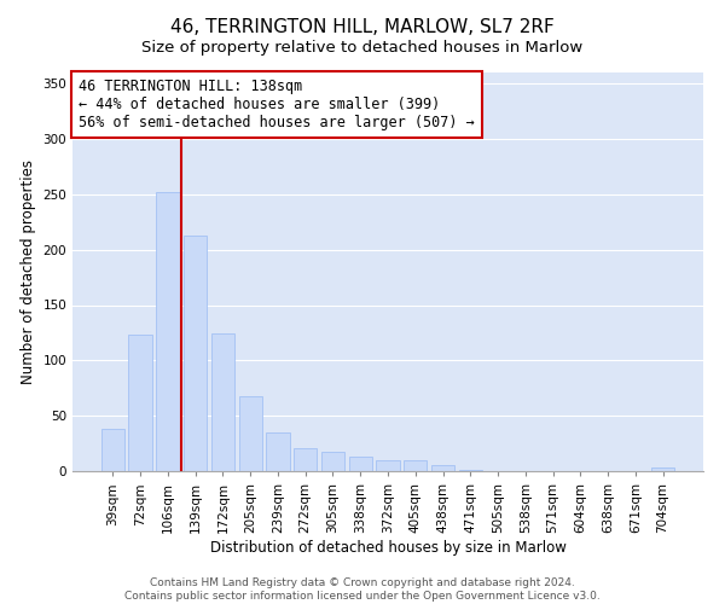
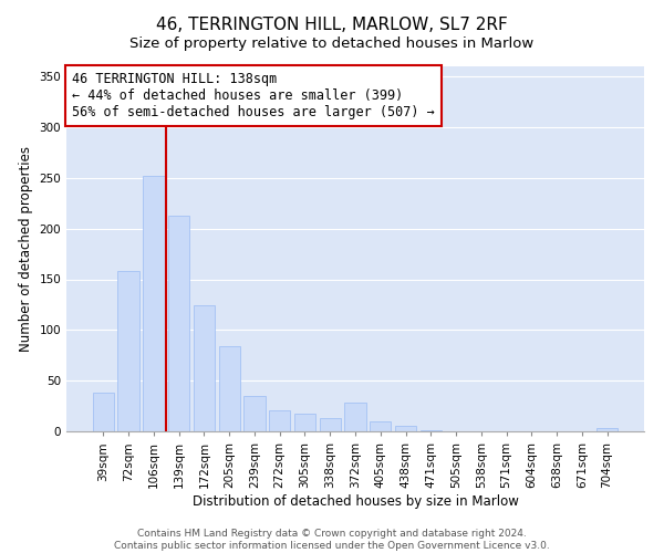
72sqm: 123 -> 158
205sqm: 68 -> 84
372sqm: 10 -> 28
